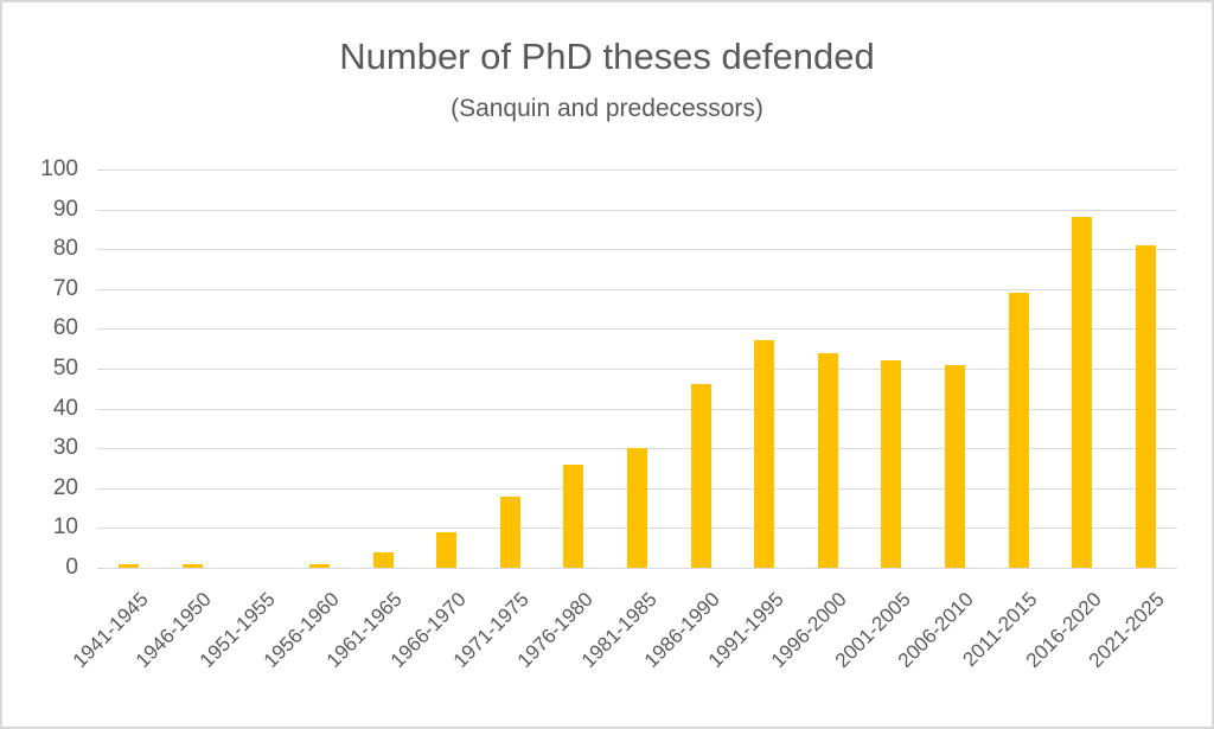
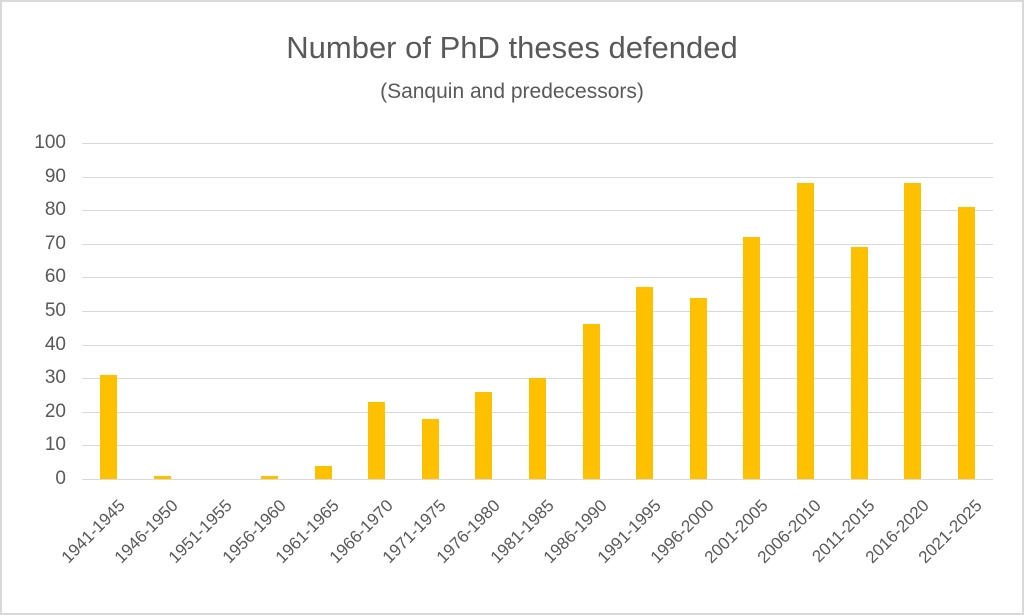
1941-1945: 1 -> 31
1966-1970: 9 -> 23
2001-2005: 52 -> 72
2006-2010: 51 -> 88
